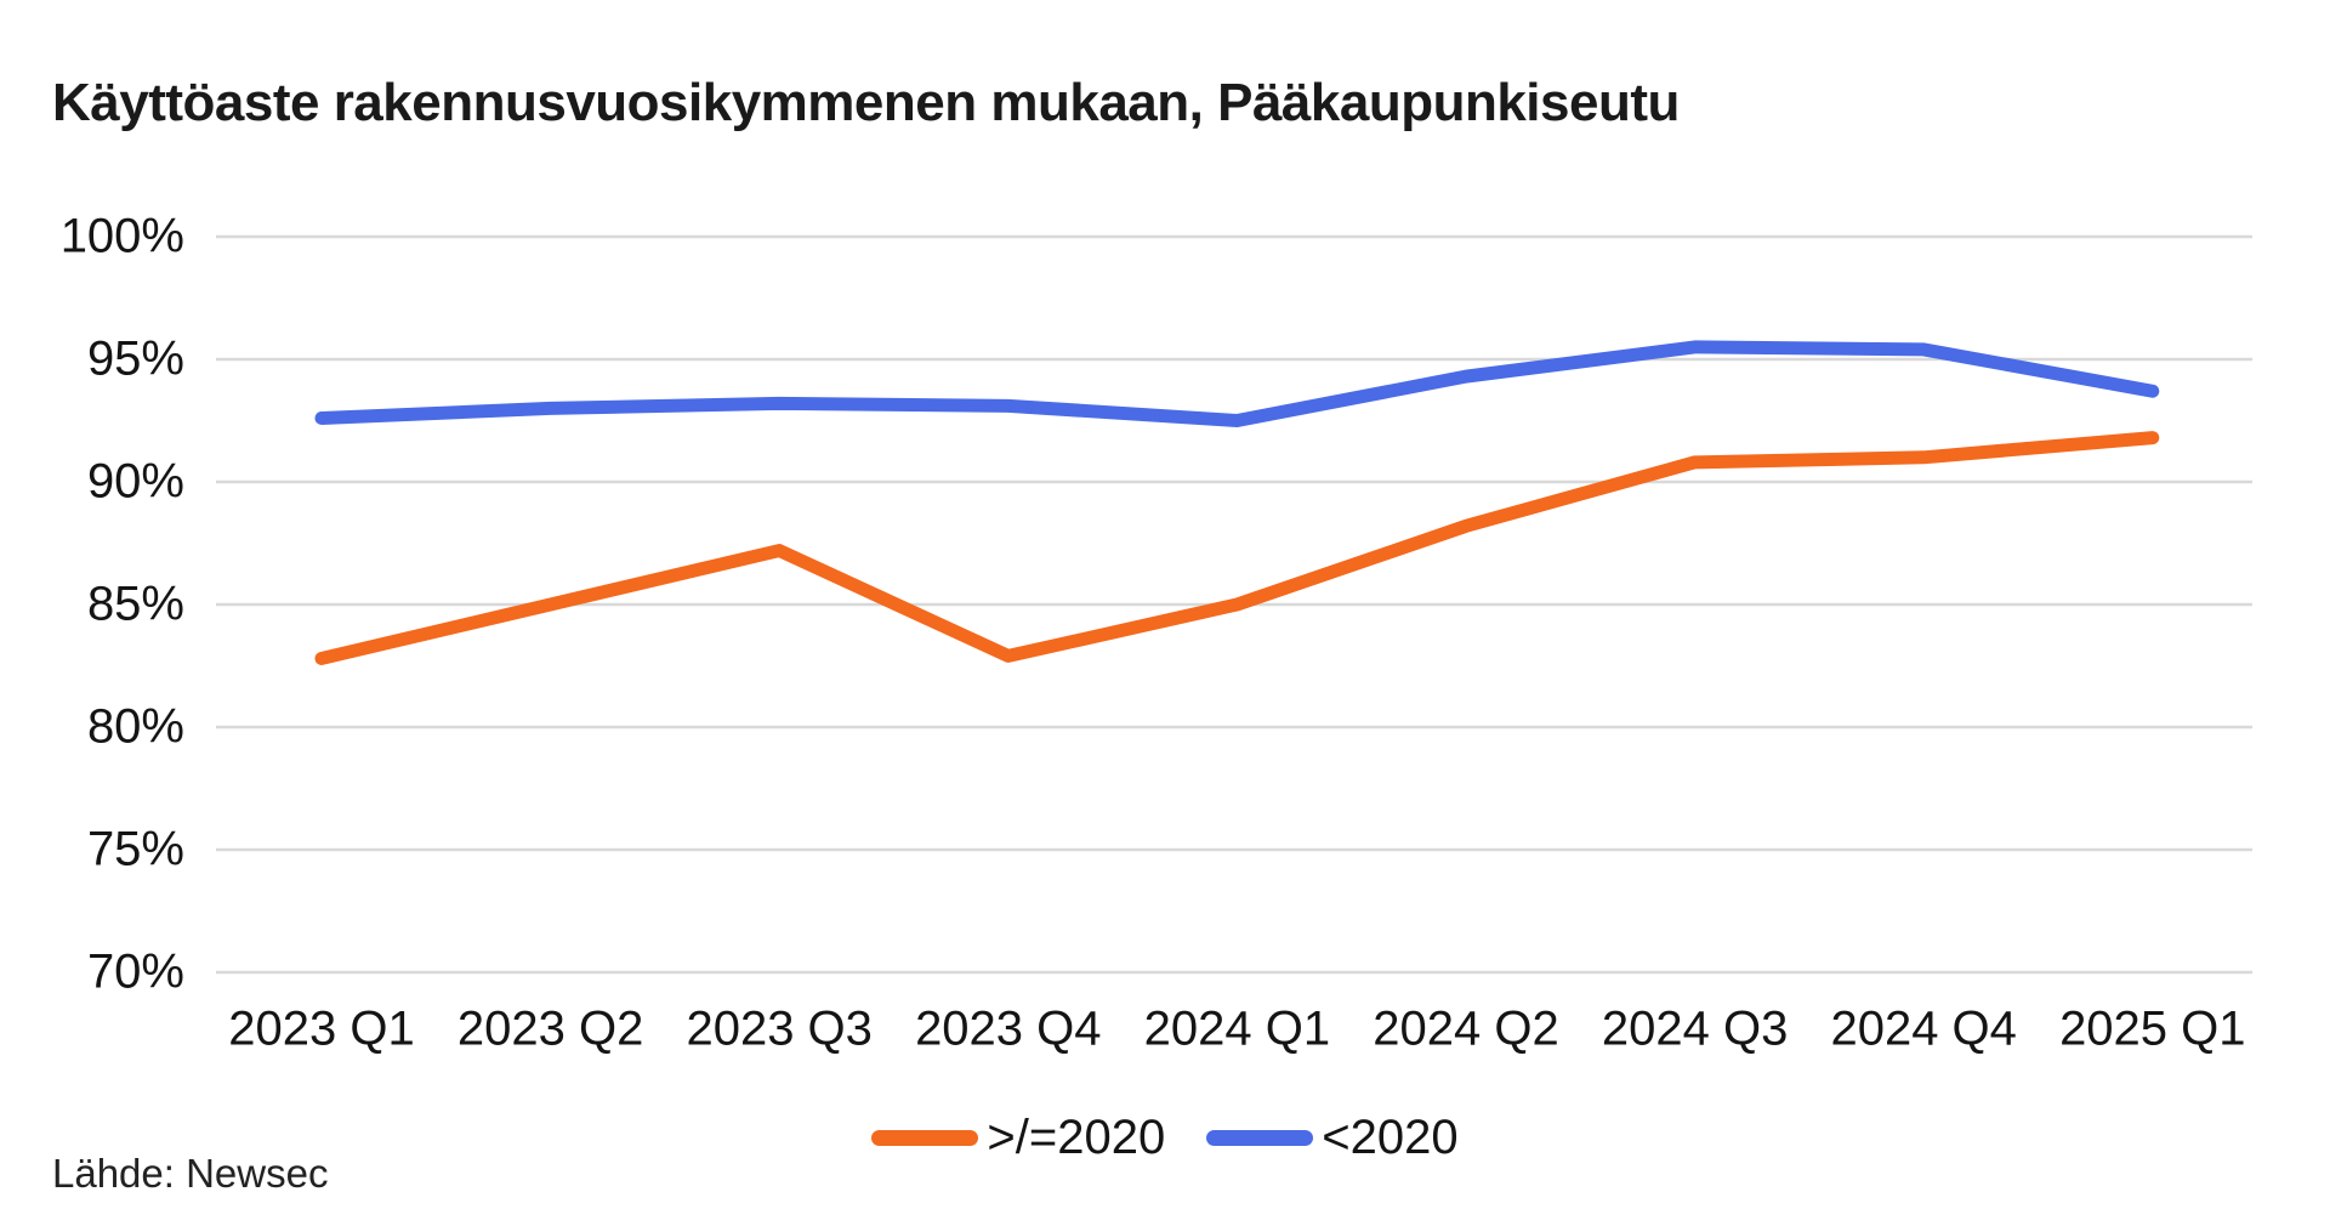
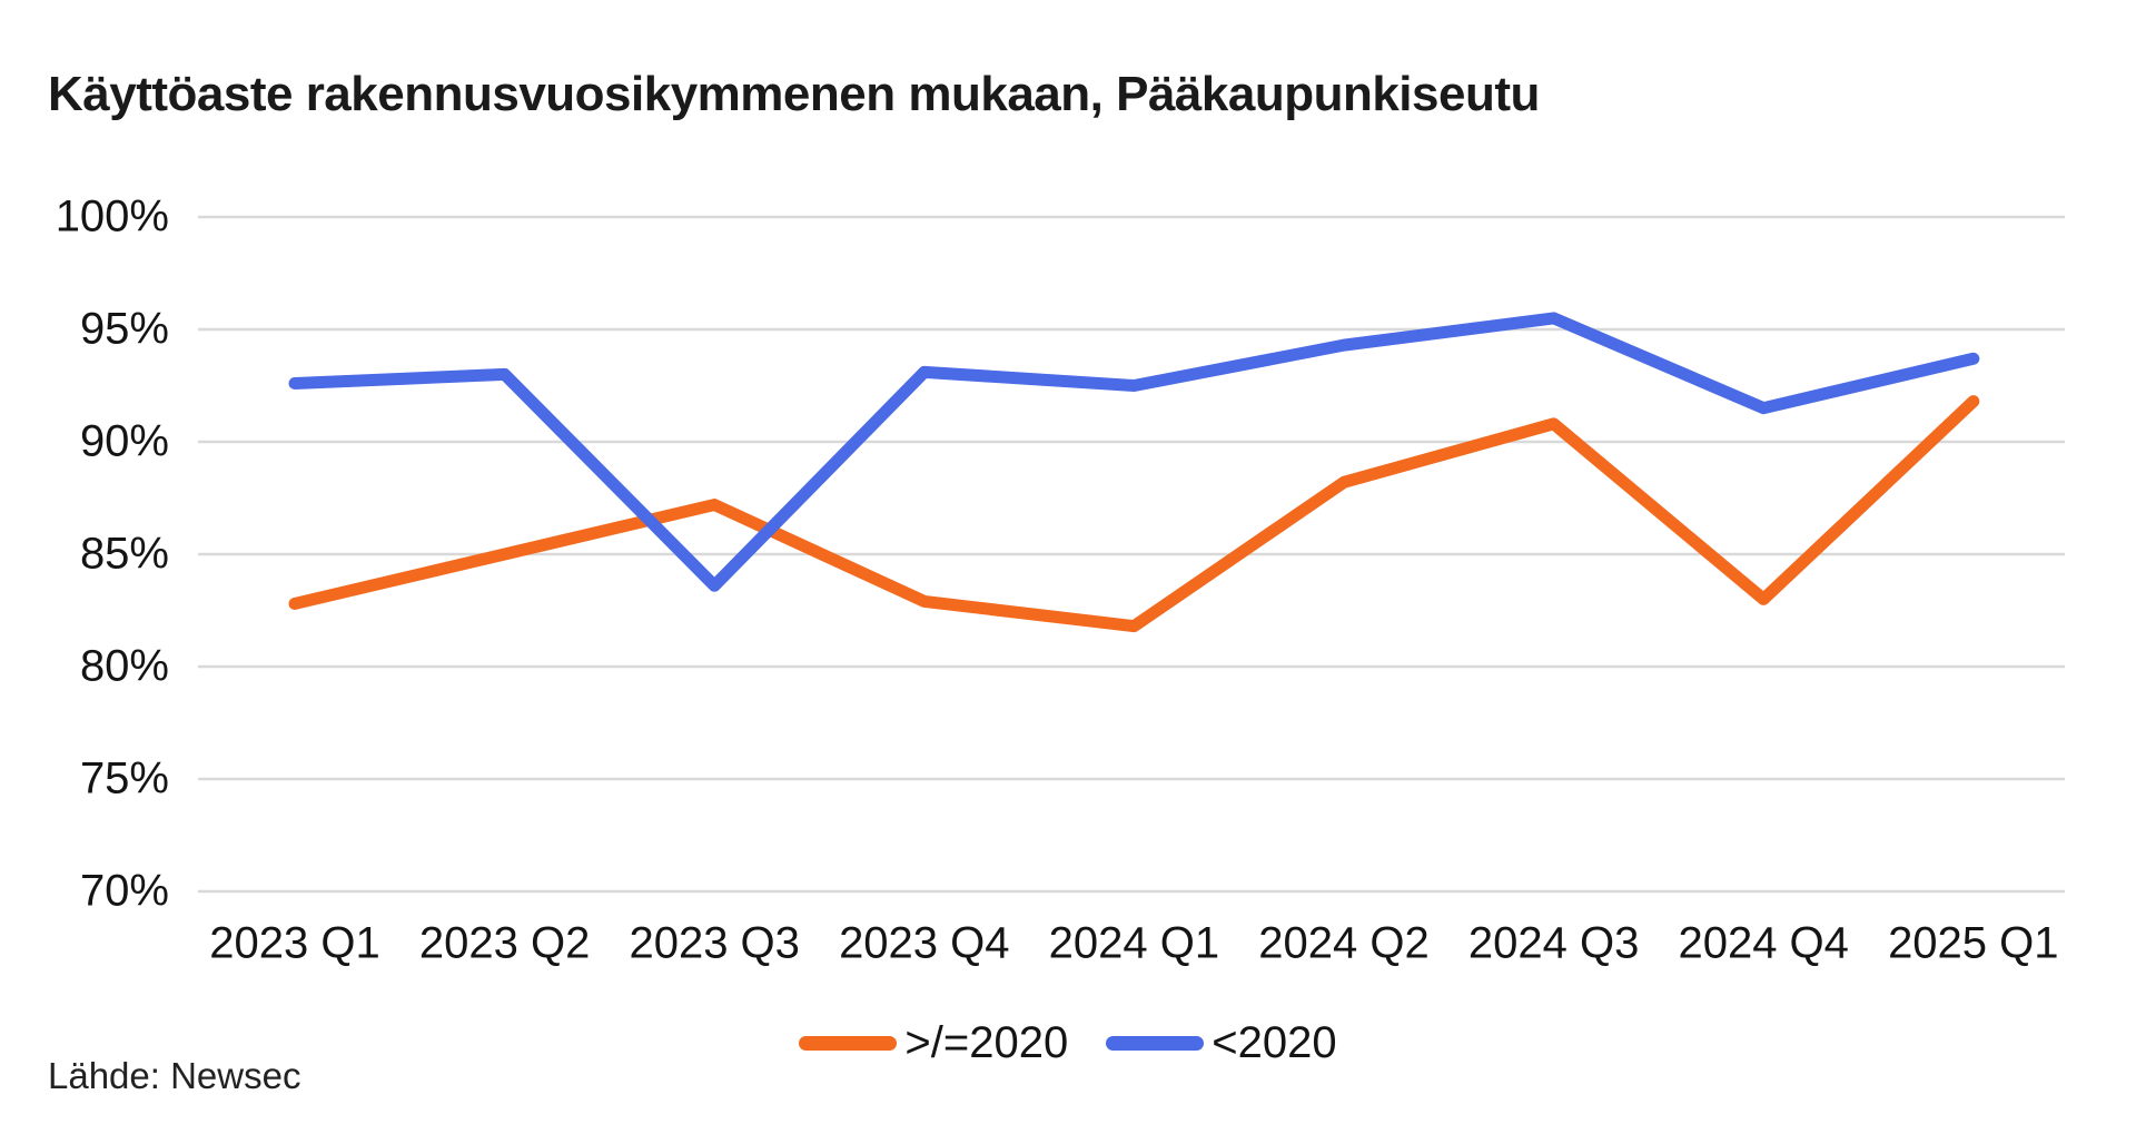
<2020/2023 Q3: 93.2% -> 83.6%
>/=2020/2024 Q1: 85.0% -> 81.8%
>/=2020/2024 Q4: 91.0% -> 83.0%
<2020/2024 Q4: 95.4% -> 91.5%
